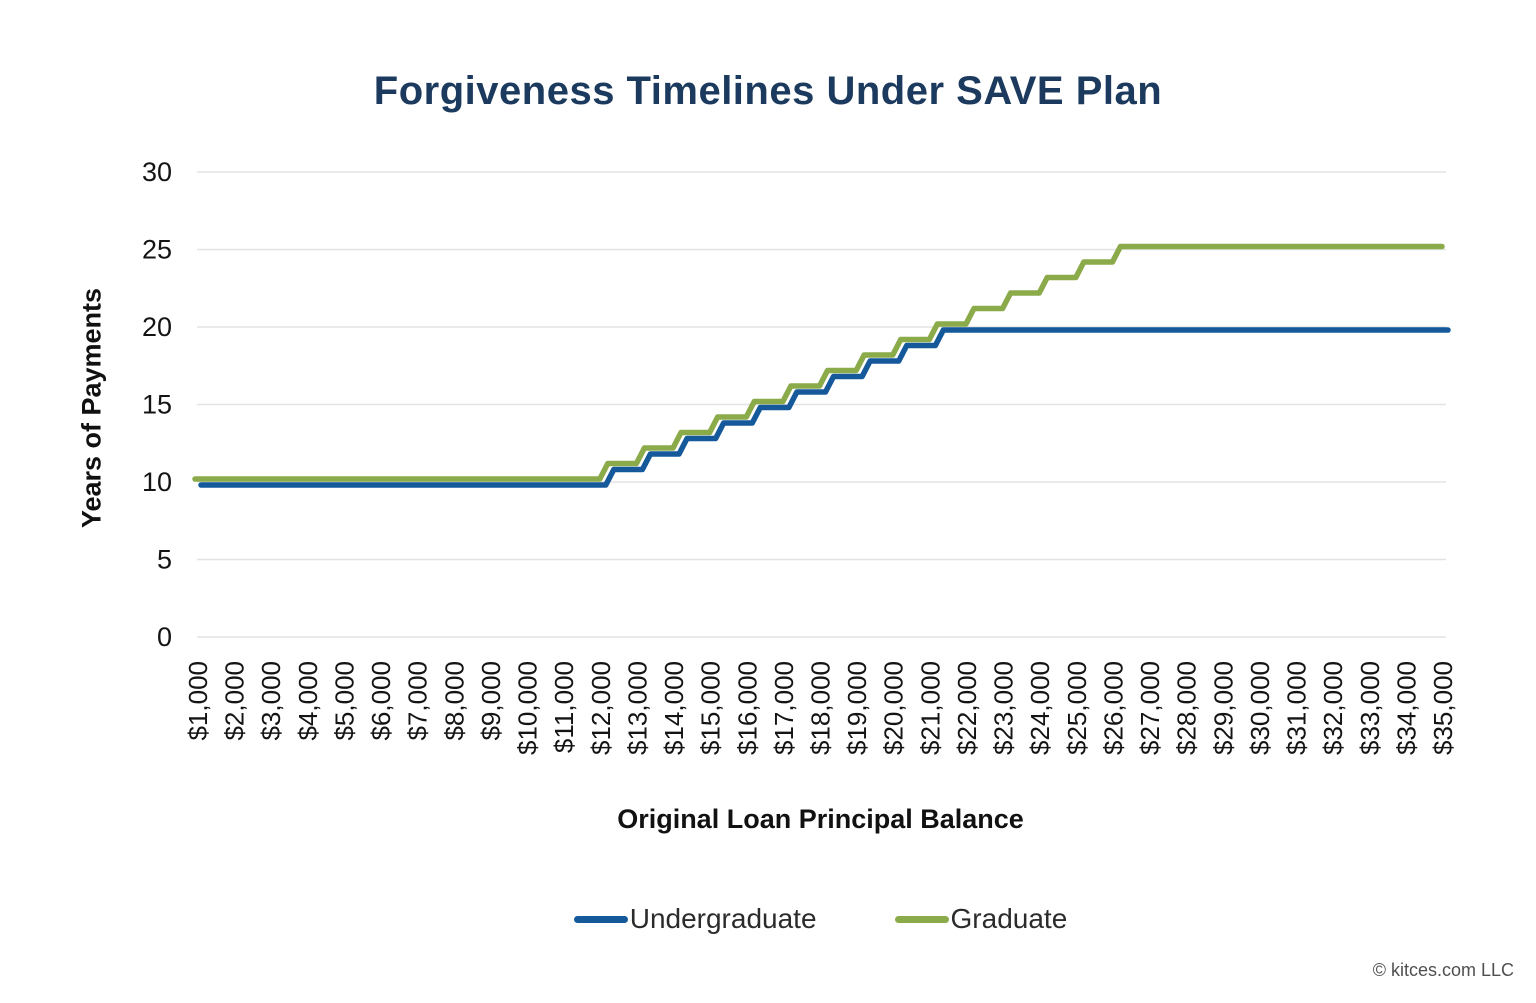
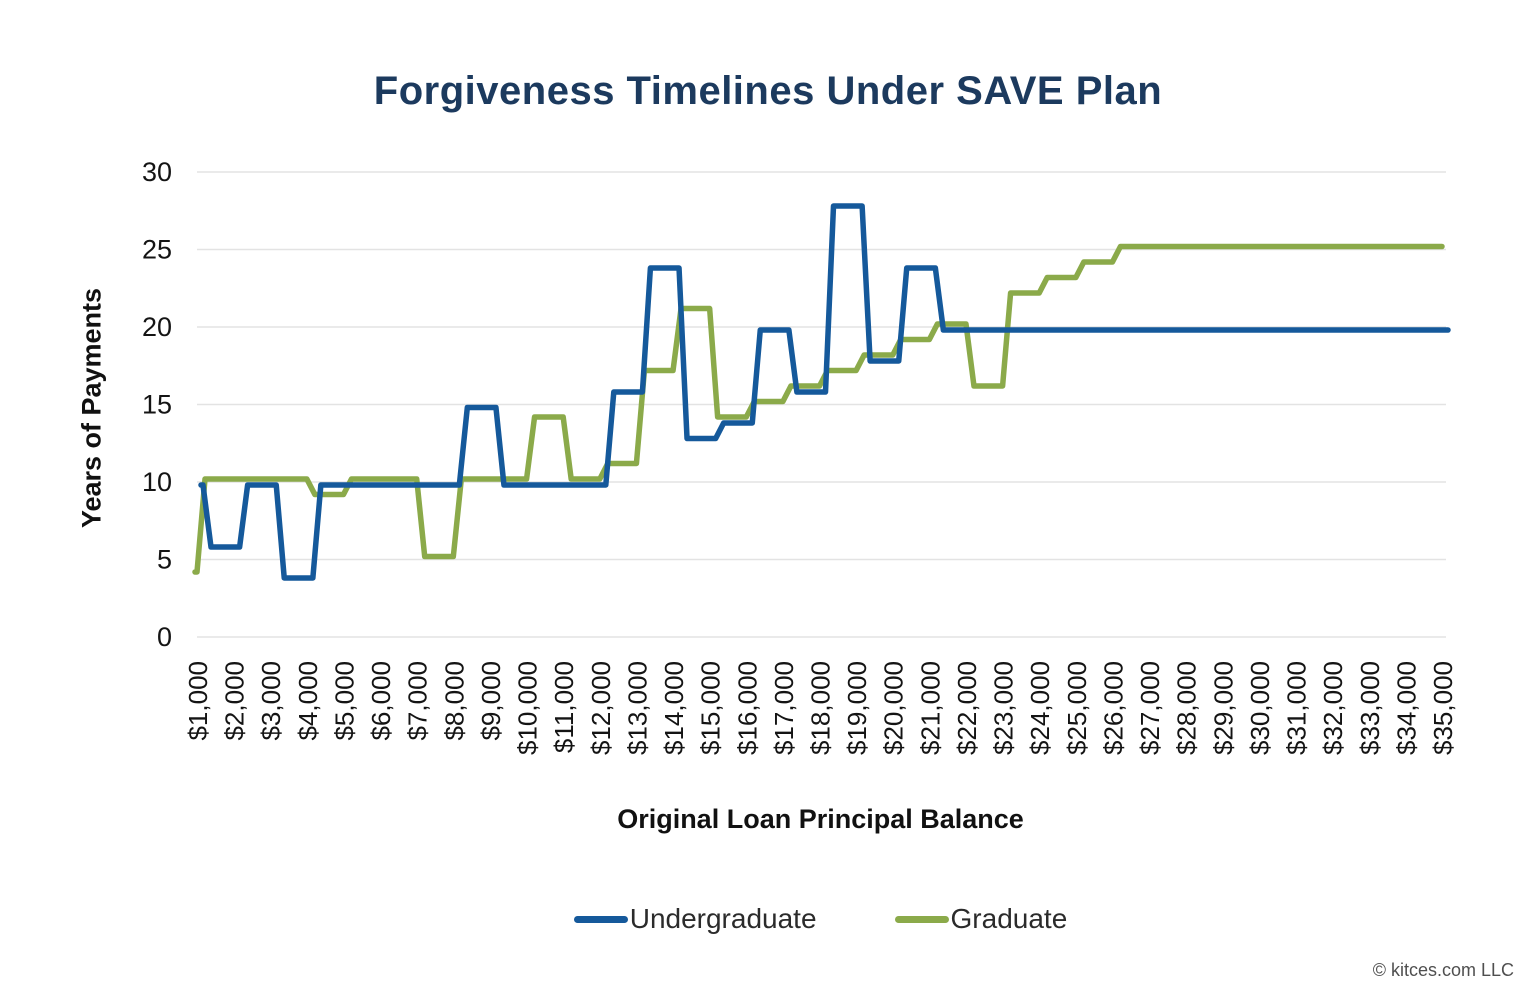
Graduate/$1,000: 10 -> 4
Undergraduate/$2,000: 10 -> 6
Undergraduate/$4,000: 10 -> 4
Graduate/$5,000: 10 -> 9
Graduate/$8,000: 10 -> 5
Undergraduate/$9,000: 10 -> 15
Graduate/$11,000: 10 -> 14
Undergraduate/$13,000: 11 -> 16
Undergraduate/$14,000: 12 -> 24
Graduate/$14,000: 12 -> 17
Graduate/$15,000: 13 -> 21
Undergraduate/$17,000: 15 -> 20
Undergraduate/$19,000: 17 -> 28
Undergraduate/$21,000: 19 -> 24
Graduate/$23,000: 21 -> 16
